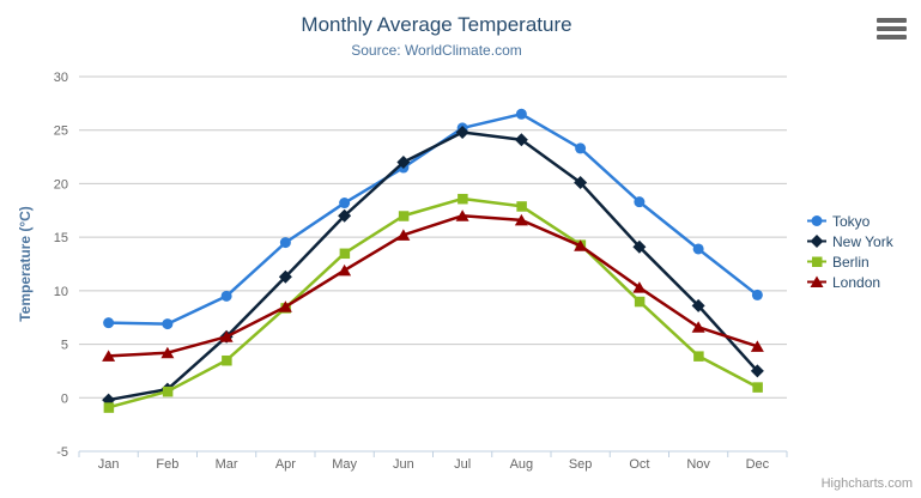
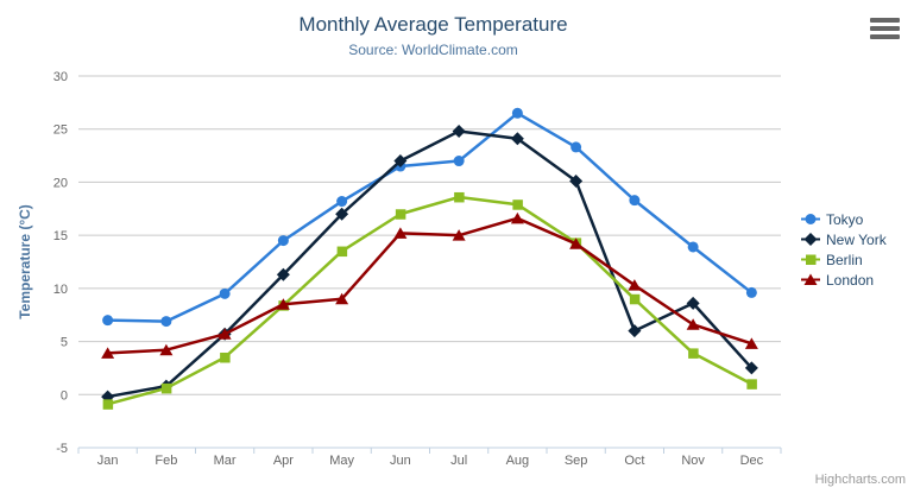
London/May: 12 -> 9
Tokyo/Jul: 25 -> 22
London/Jul: 17 -> 15
New York/Oct: 14 -> 6
